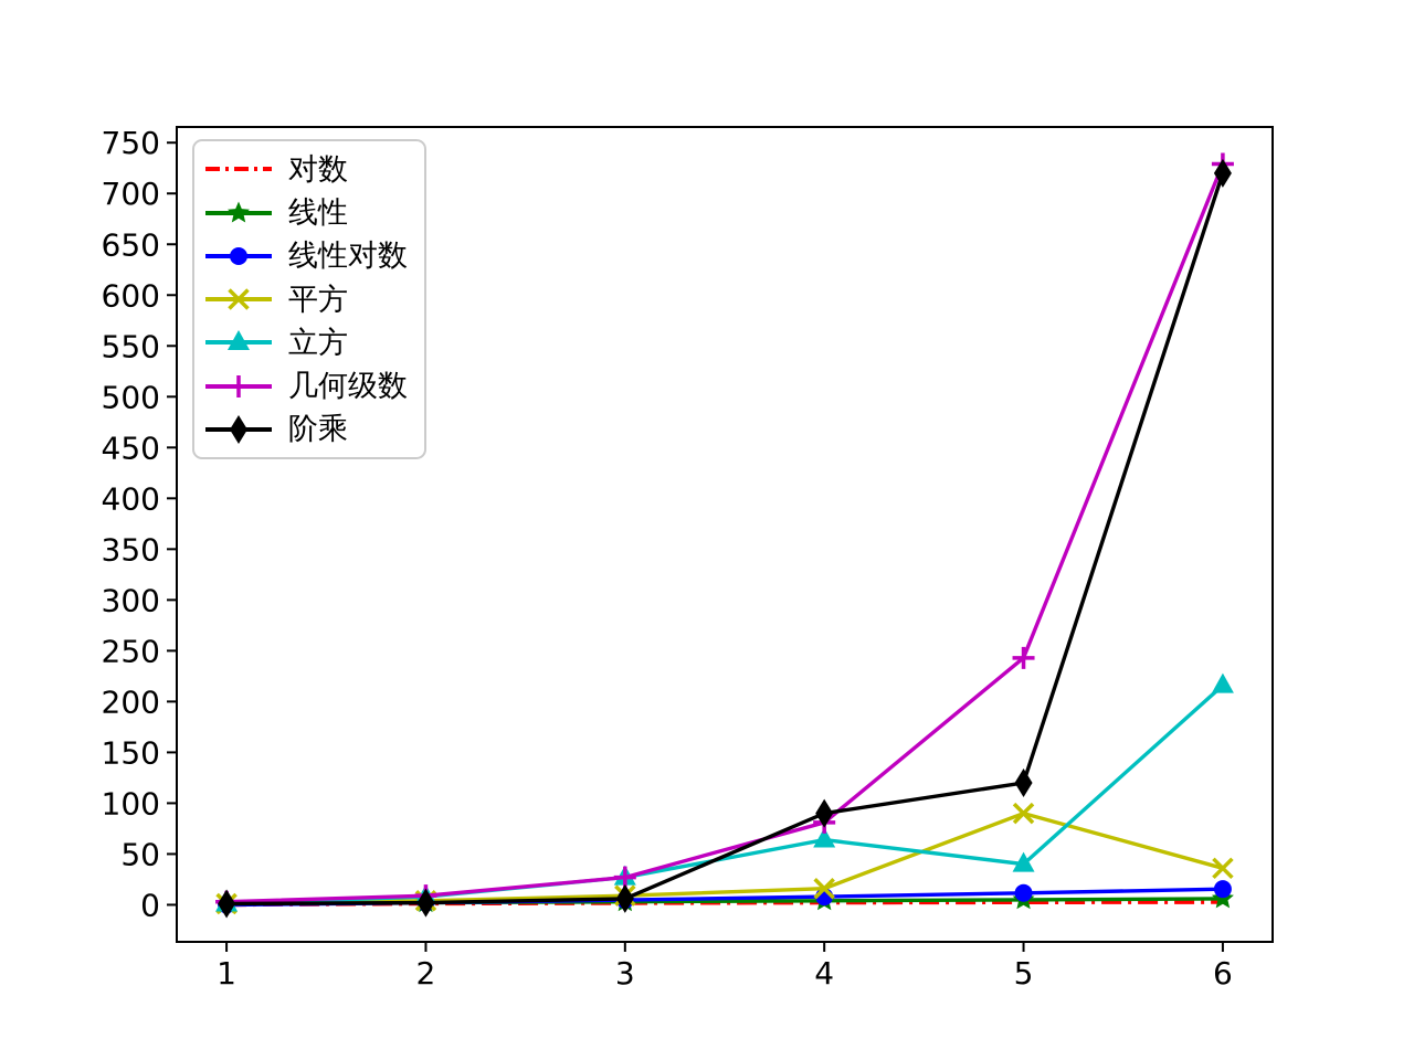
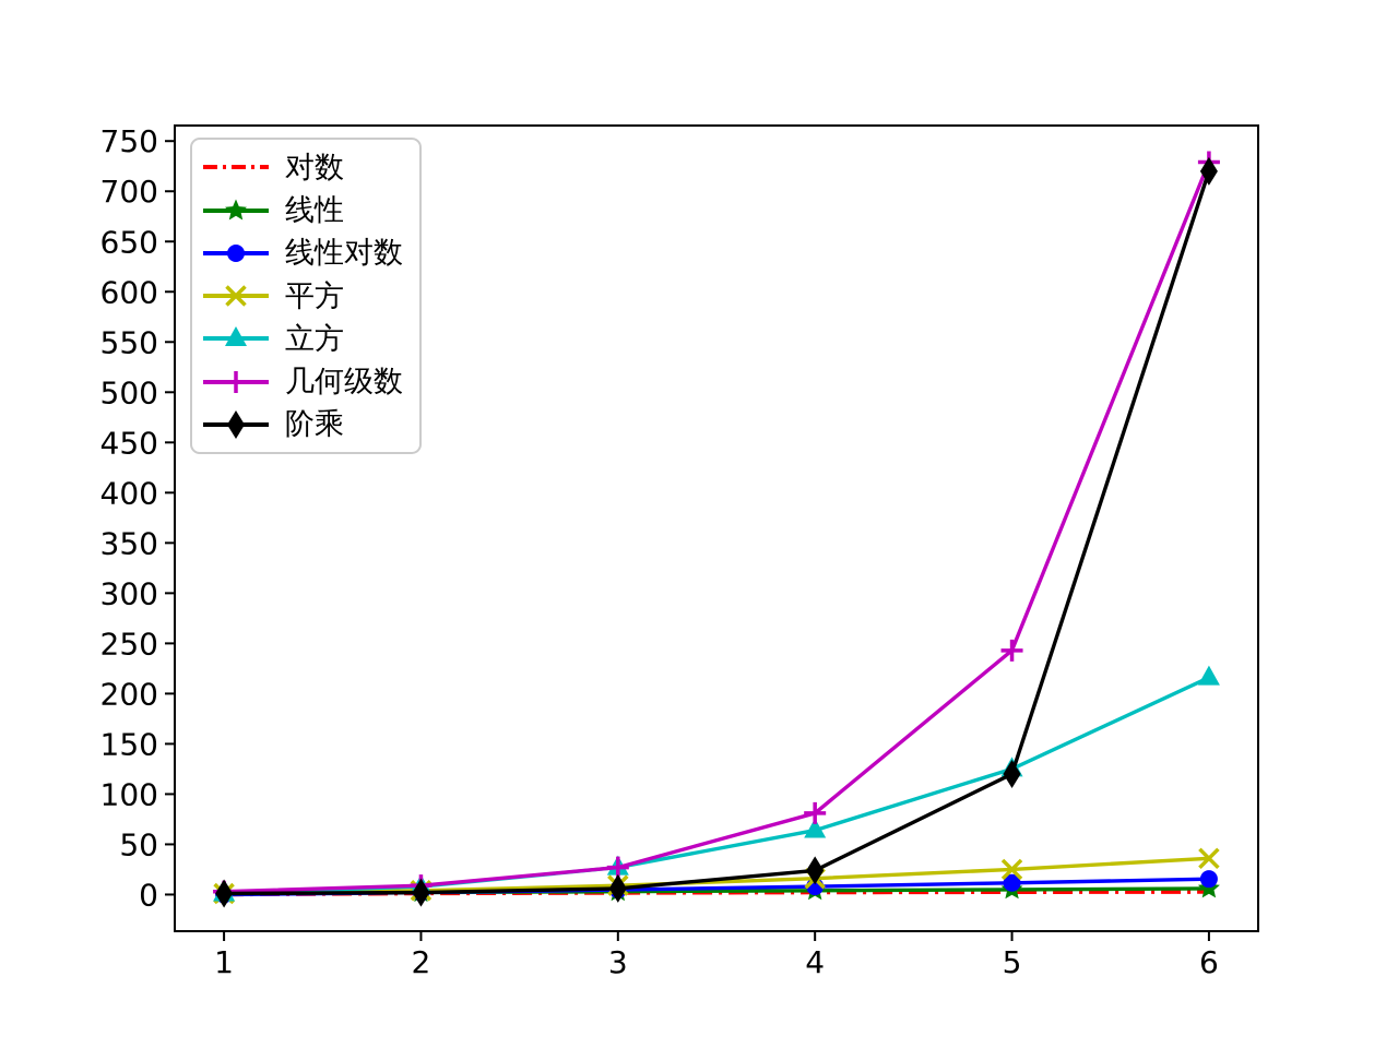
阶乘/4: 90 -> 20
平方/5: 90 -> 20
立方/5: 40 -> 120
